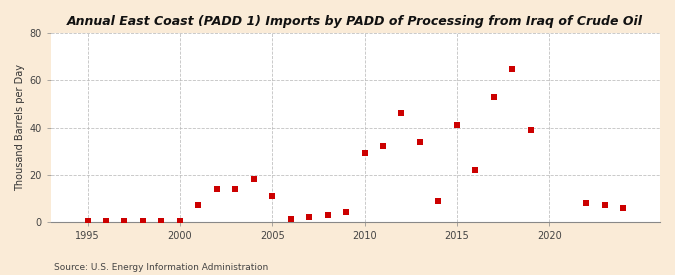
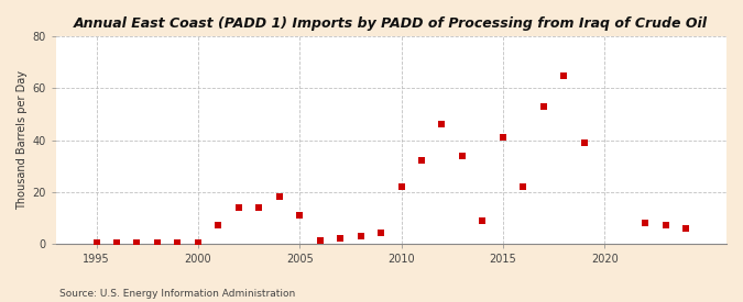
2010: 29.0 -> 22.0
